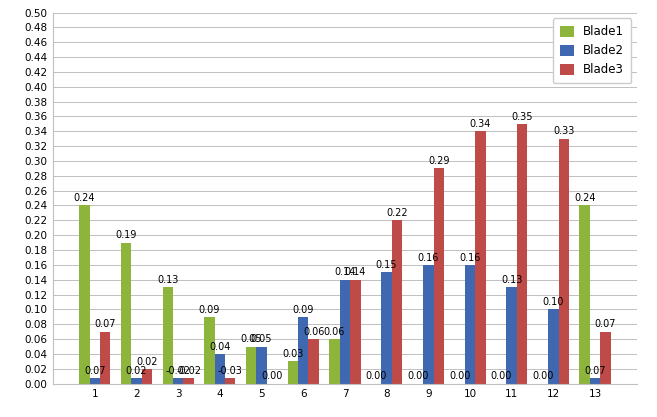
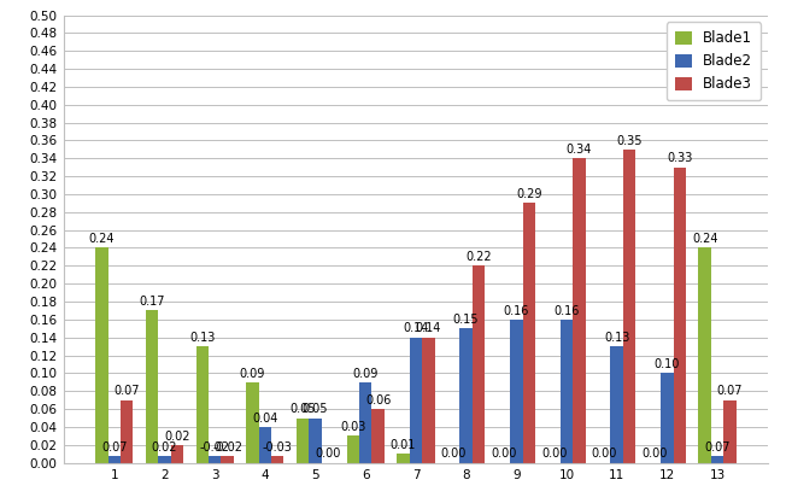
Blade1/2: 0.19 -> 0.17
Blade1/7: 0.06 -> 0.01
